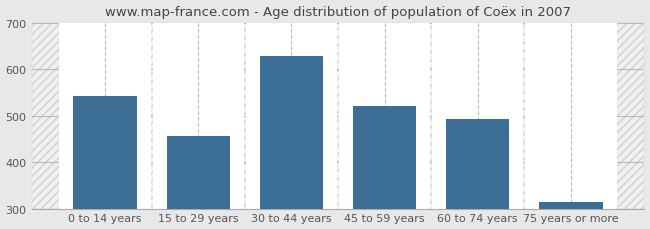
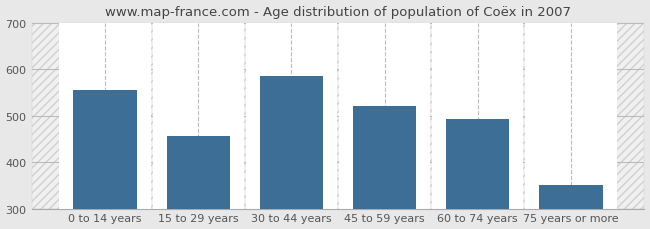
0 to 14 years: 543 -> 555
30 to 44 years: 628 -> 585
75 years or more: 315 -> 350
